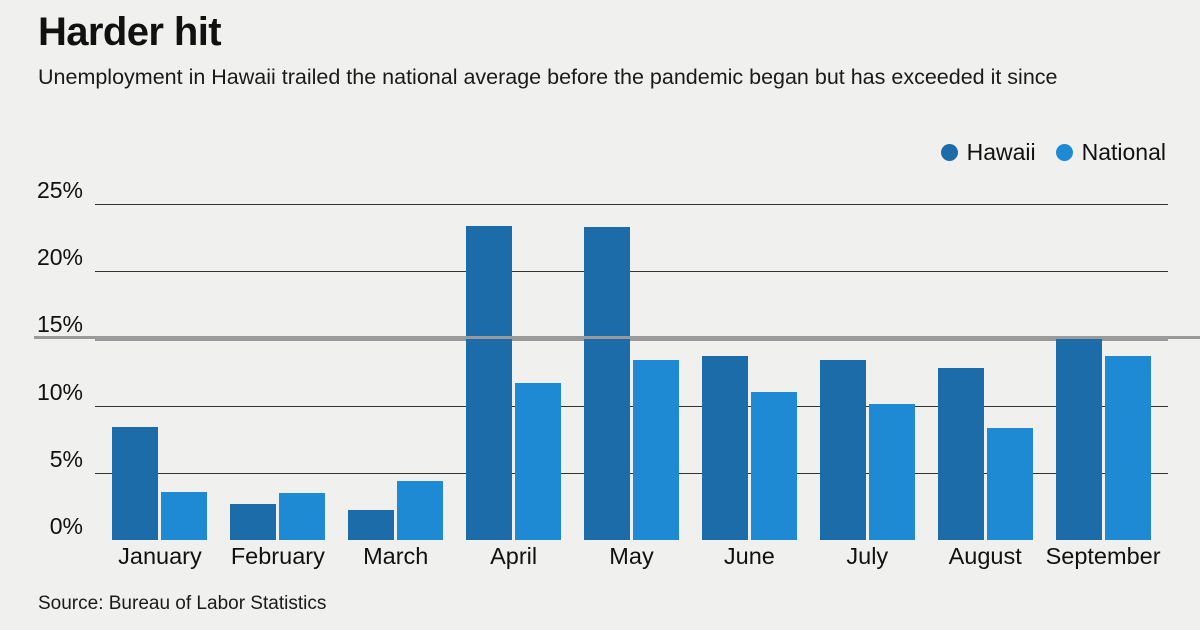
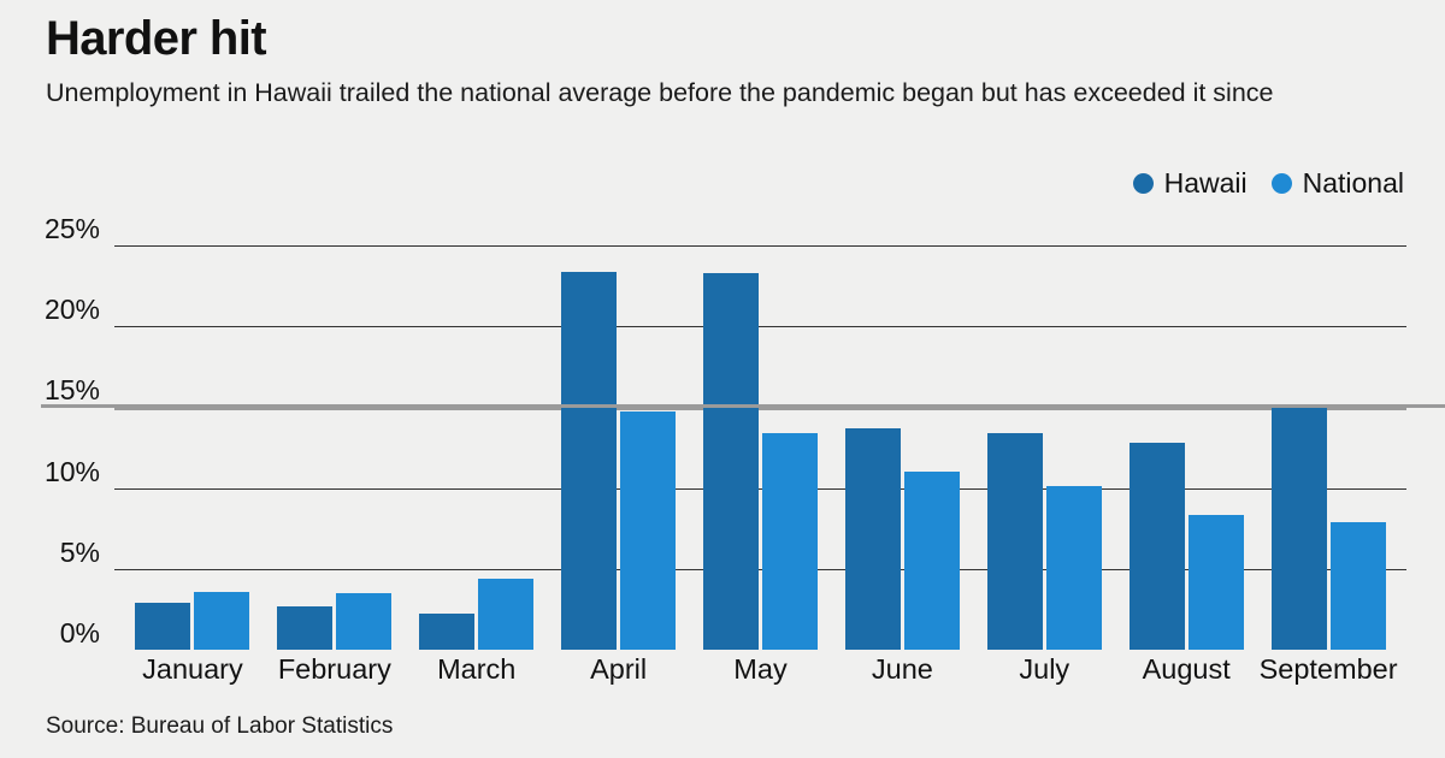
Hawaii/January: 8.4% -> 2.9%
National/April: 11.7% -> 14.7%
National/September: 13.7% -> 7.9%
